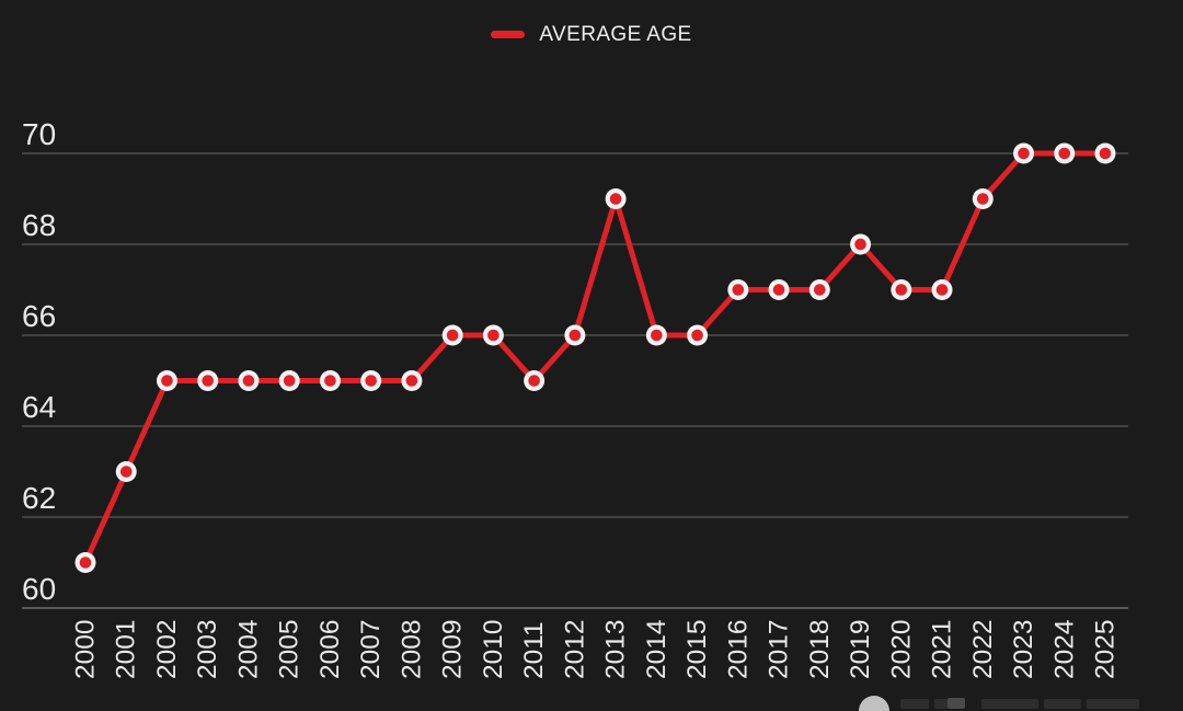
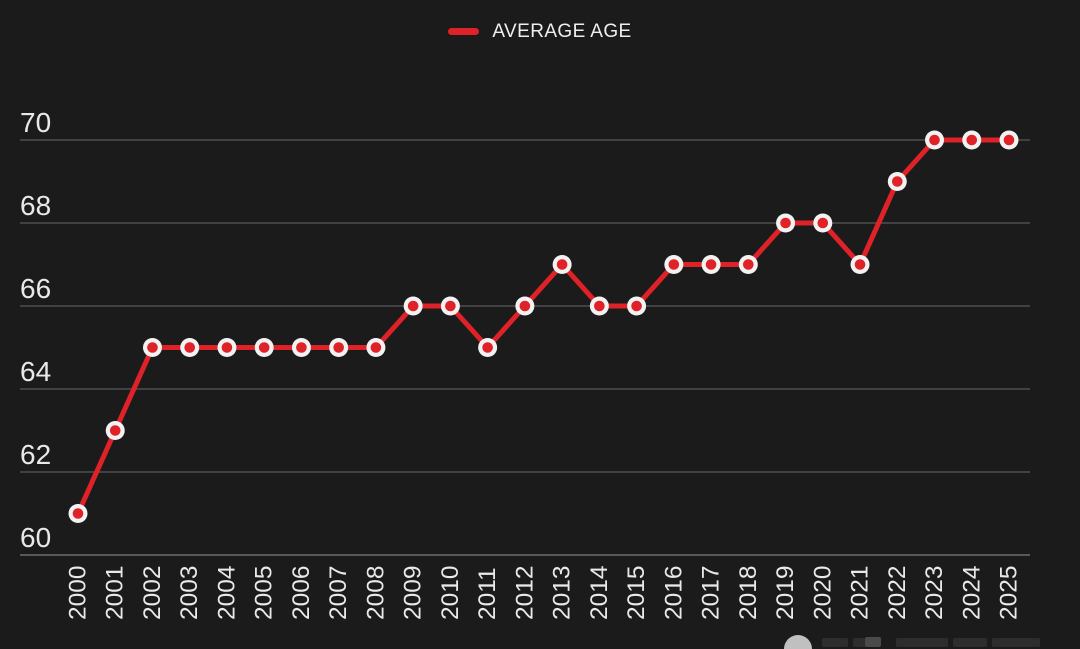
2013: 69 -> 67
2020: 67 -> 68
